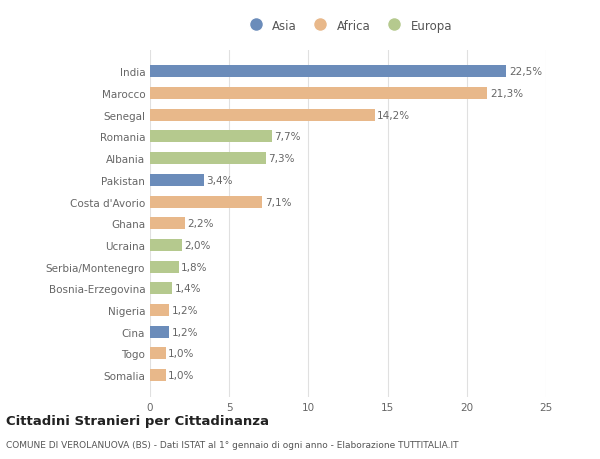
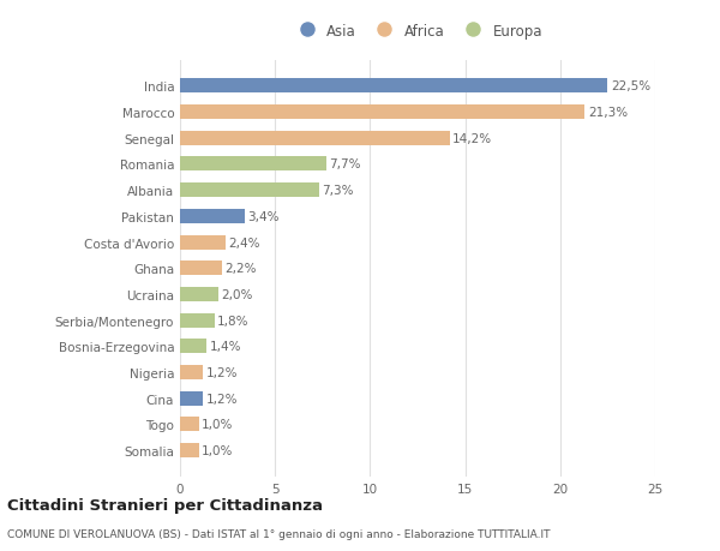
Costa d'Avorio: 7,1% -> 2,4%
